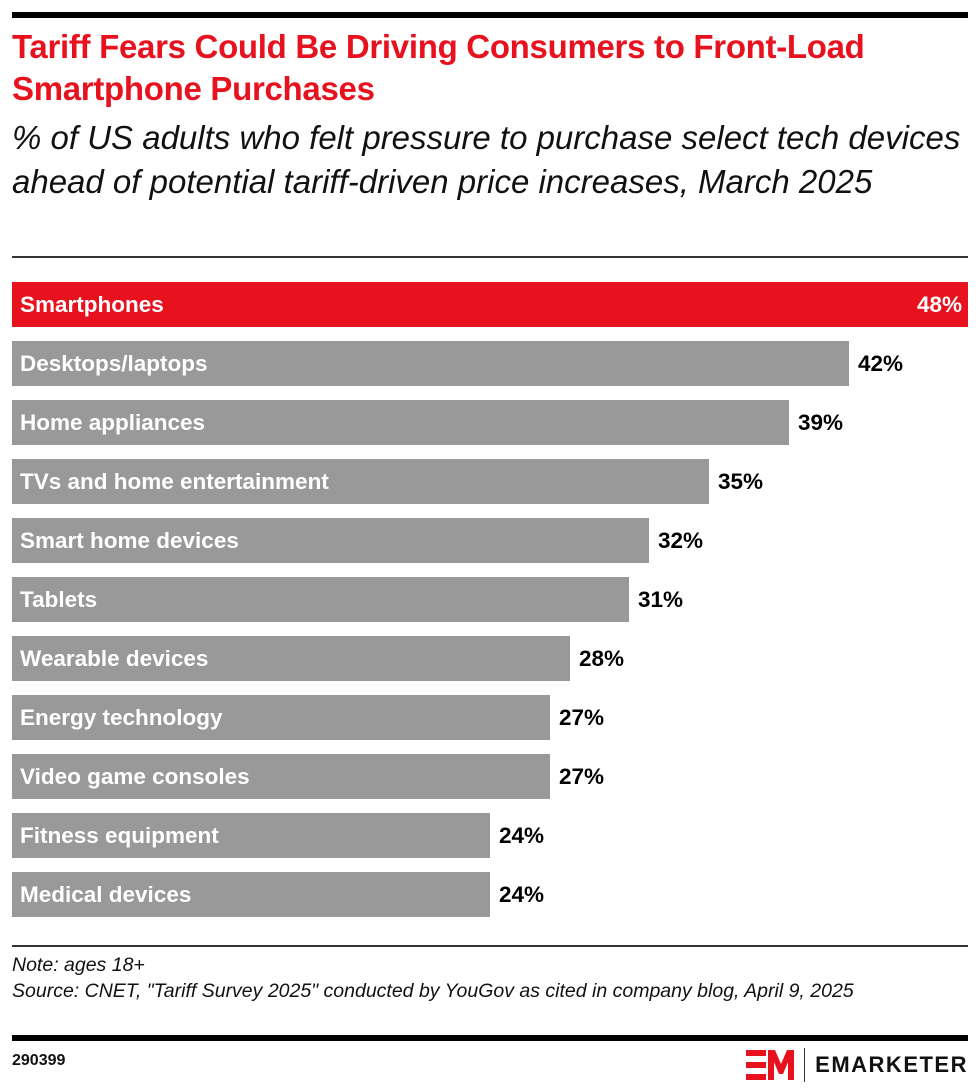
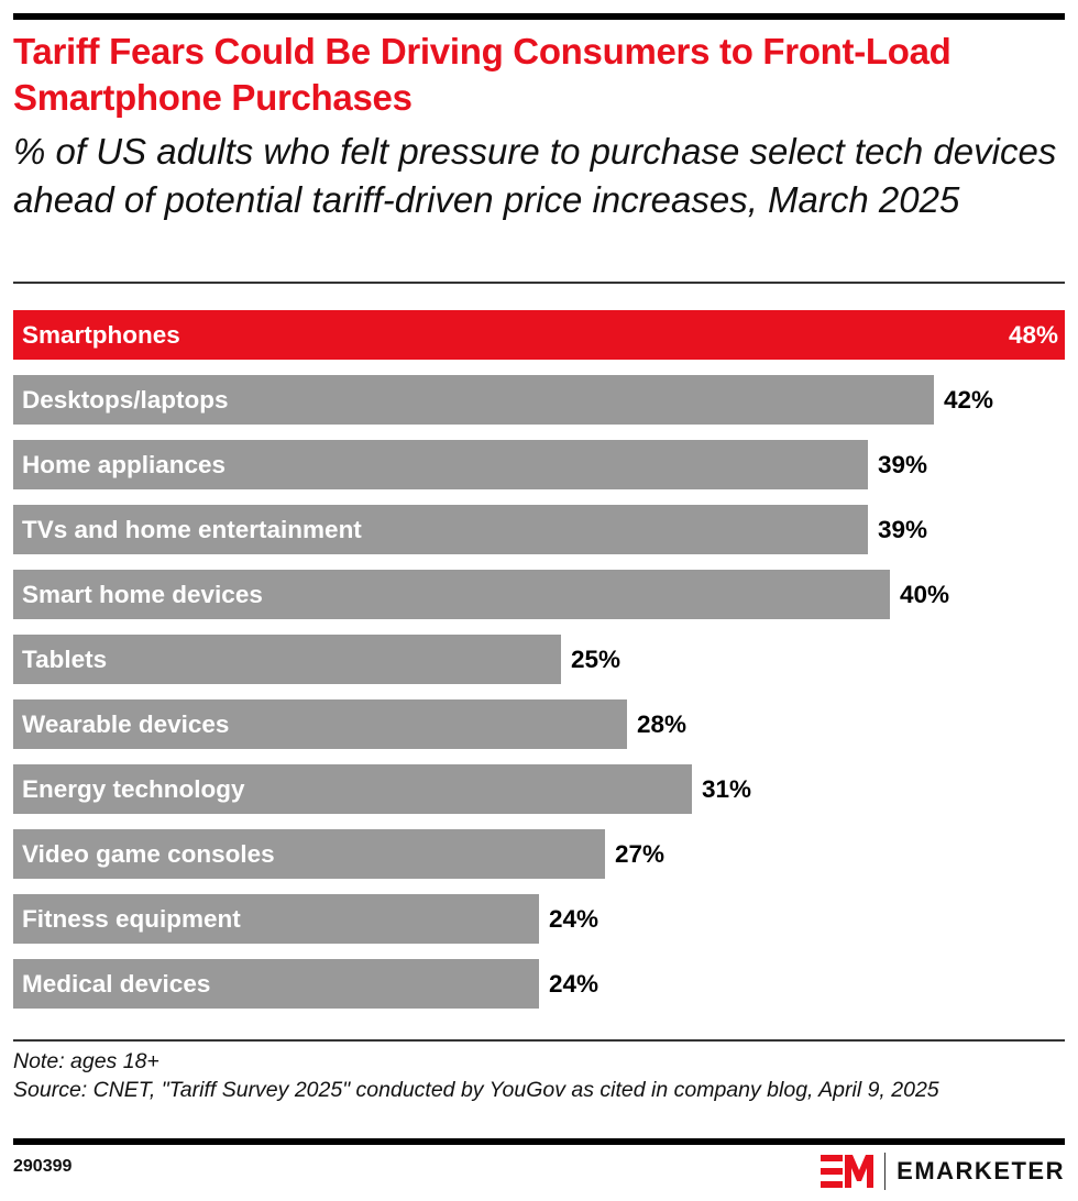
TVs and home entertainment: 35% -> 39%
Smart home devices: 32% -> 40%
Tablets: 31% -> 25%
Energy technology: 27% -> 31%
